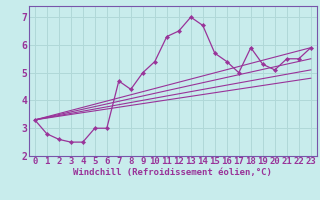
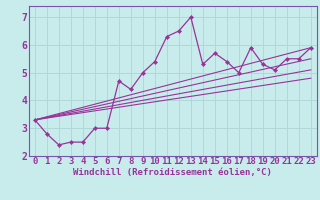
2: 2.6 -> 2.4
14: 6.7 -> 5.3
